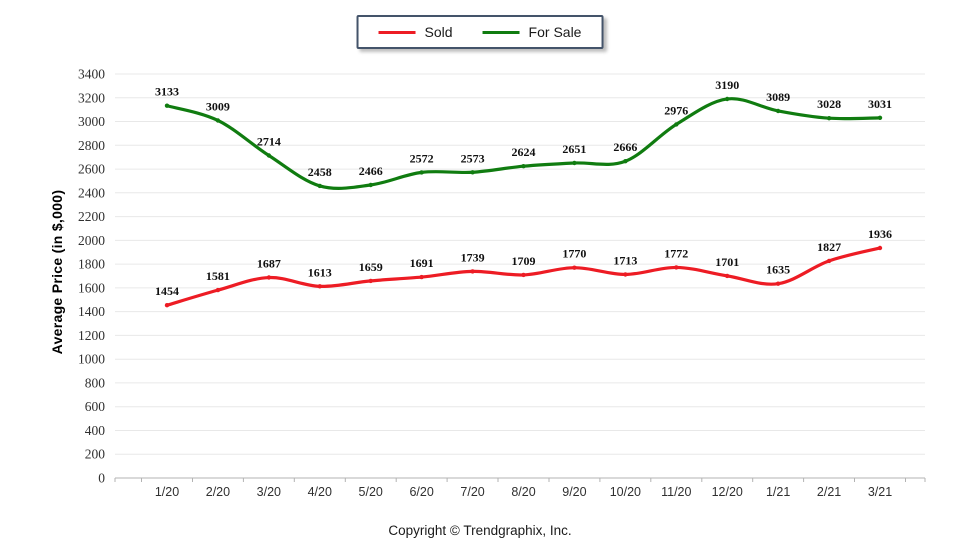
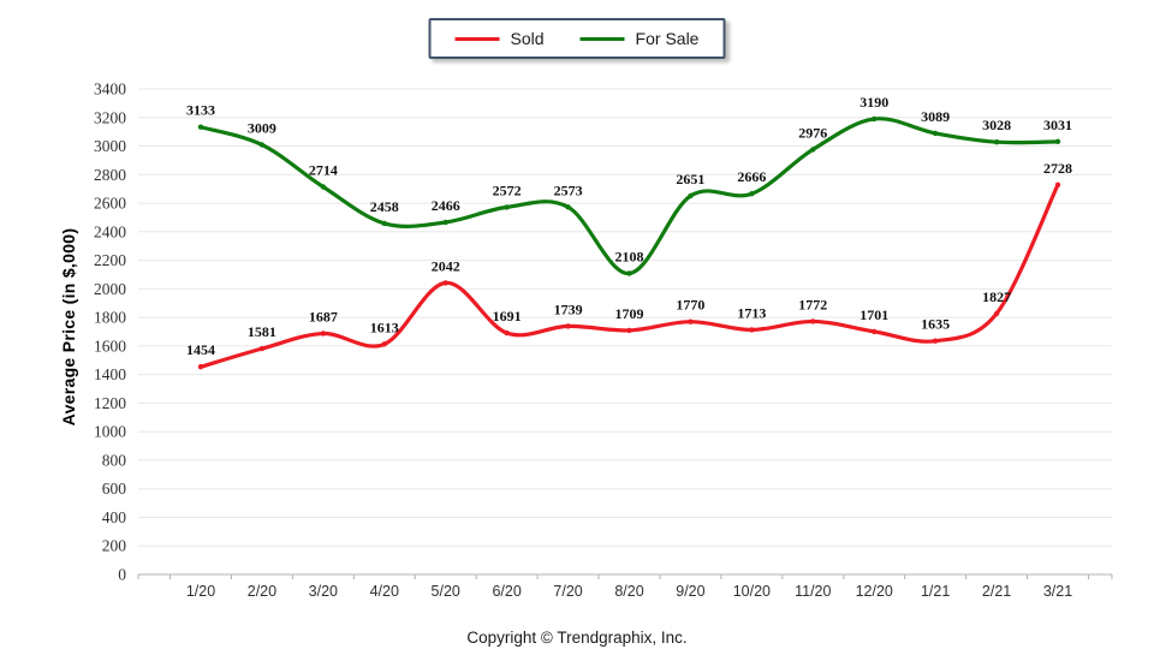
Sold/5/20: 1659 -> 2042
For Sale/8/20: 2624 -> 2108
Sold/3/21: 1936 -> 2728
